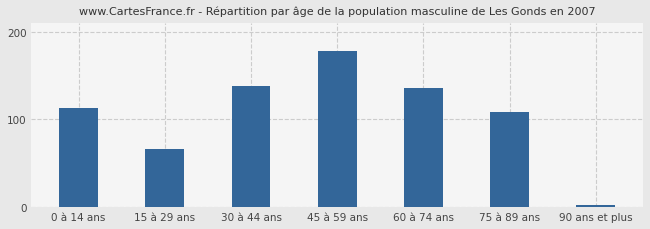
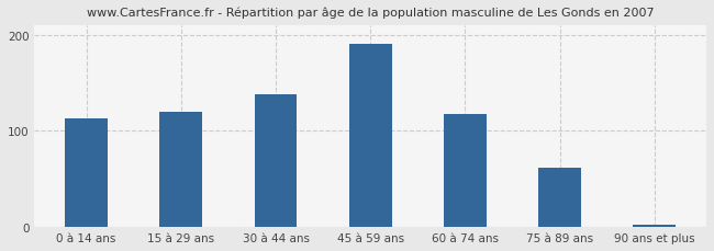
15 à 29 ans: 66 -> 120
45 à 59 ans: 178 -> 190
60 à 74 ans: 136 -> 117
75 à 89 ans: 108 -> 62
